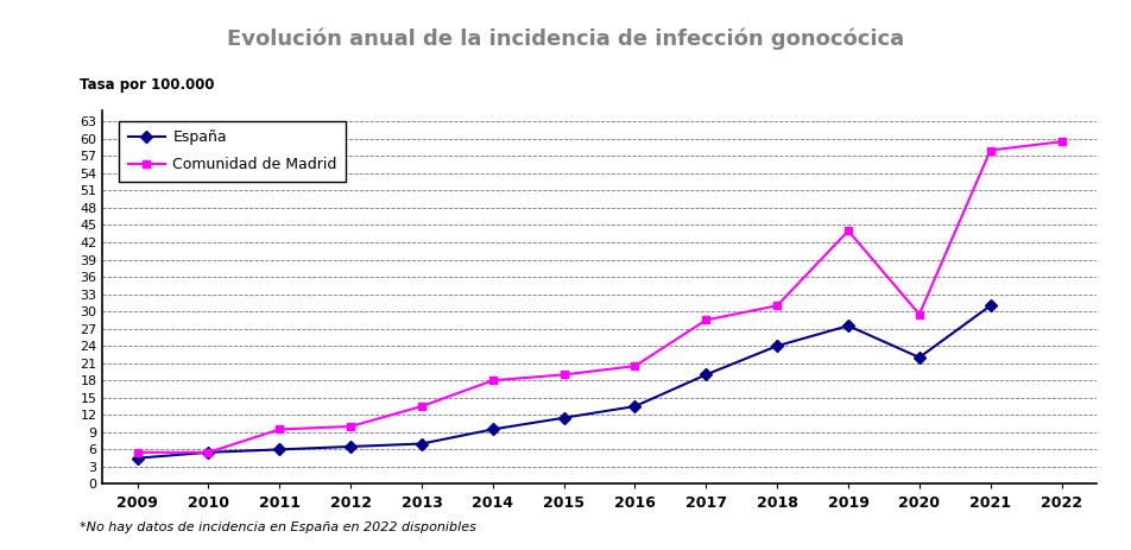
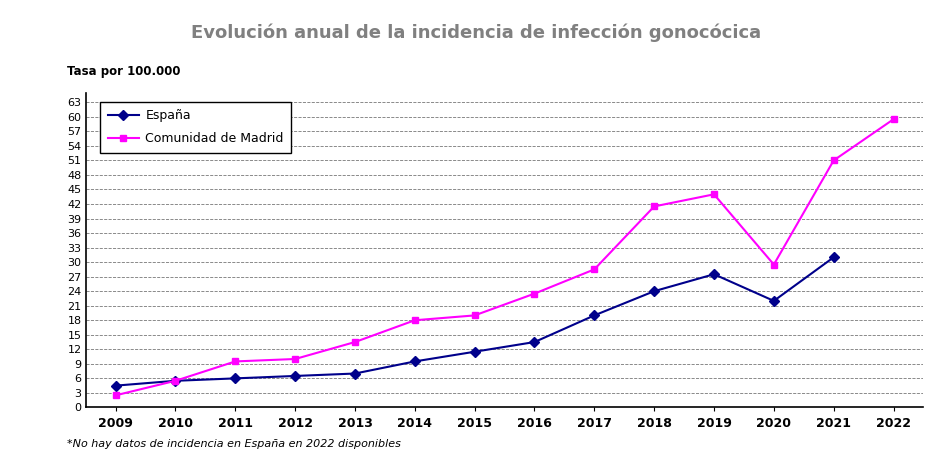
Comunidad de Madrid/2009: 5.5 -> 2.5
Comunidad de Madrid/2016: 20.5 -> 23.5
Comunidad de Madrid/2018: 31.0 -> 41.5
Comunidad de Madrid/2021: 58.0 -> 51.0
